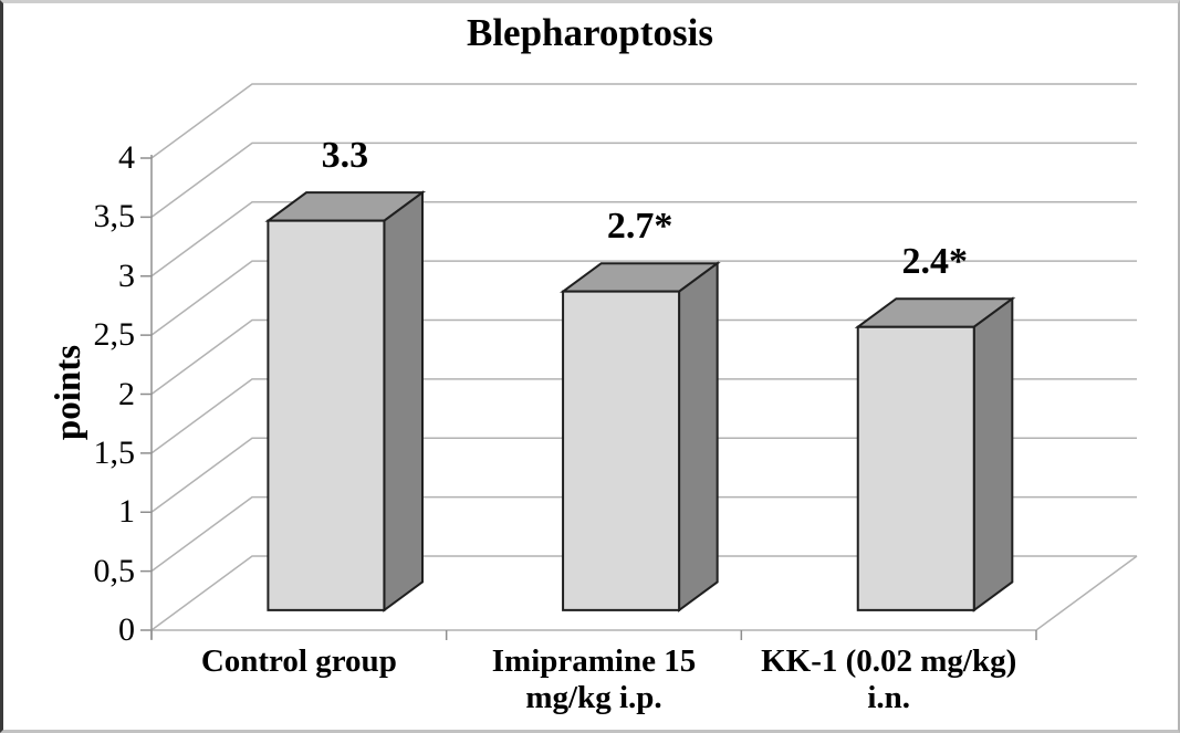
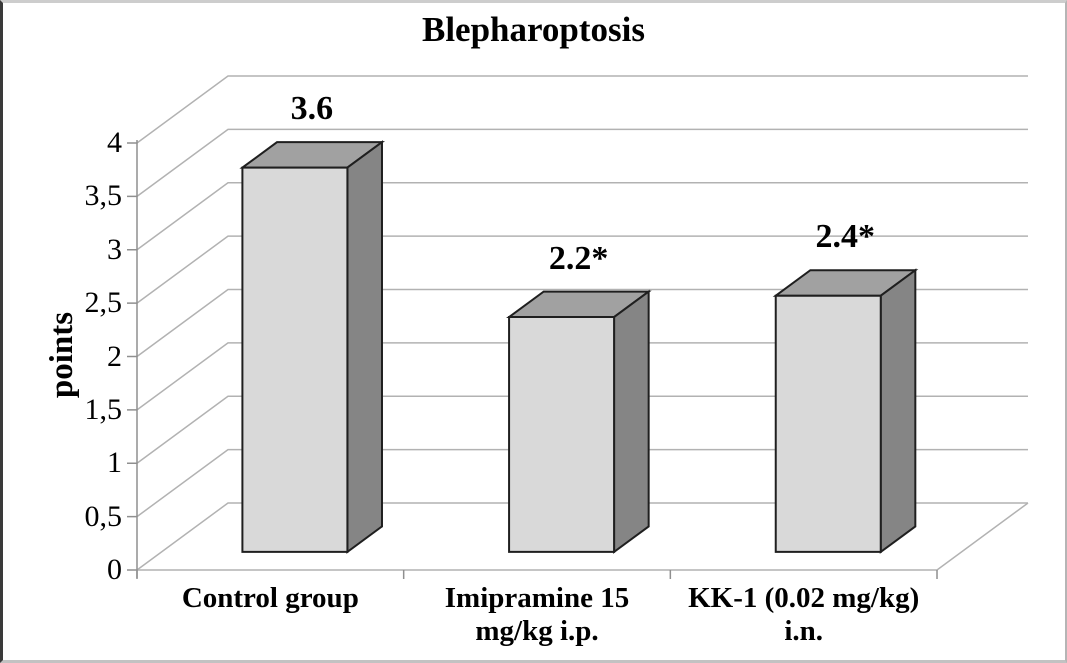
Control group: 3.3 -> 3.6
Imipramine 15 mg/kg i.p.: 2.7 -> 2.2
